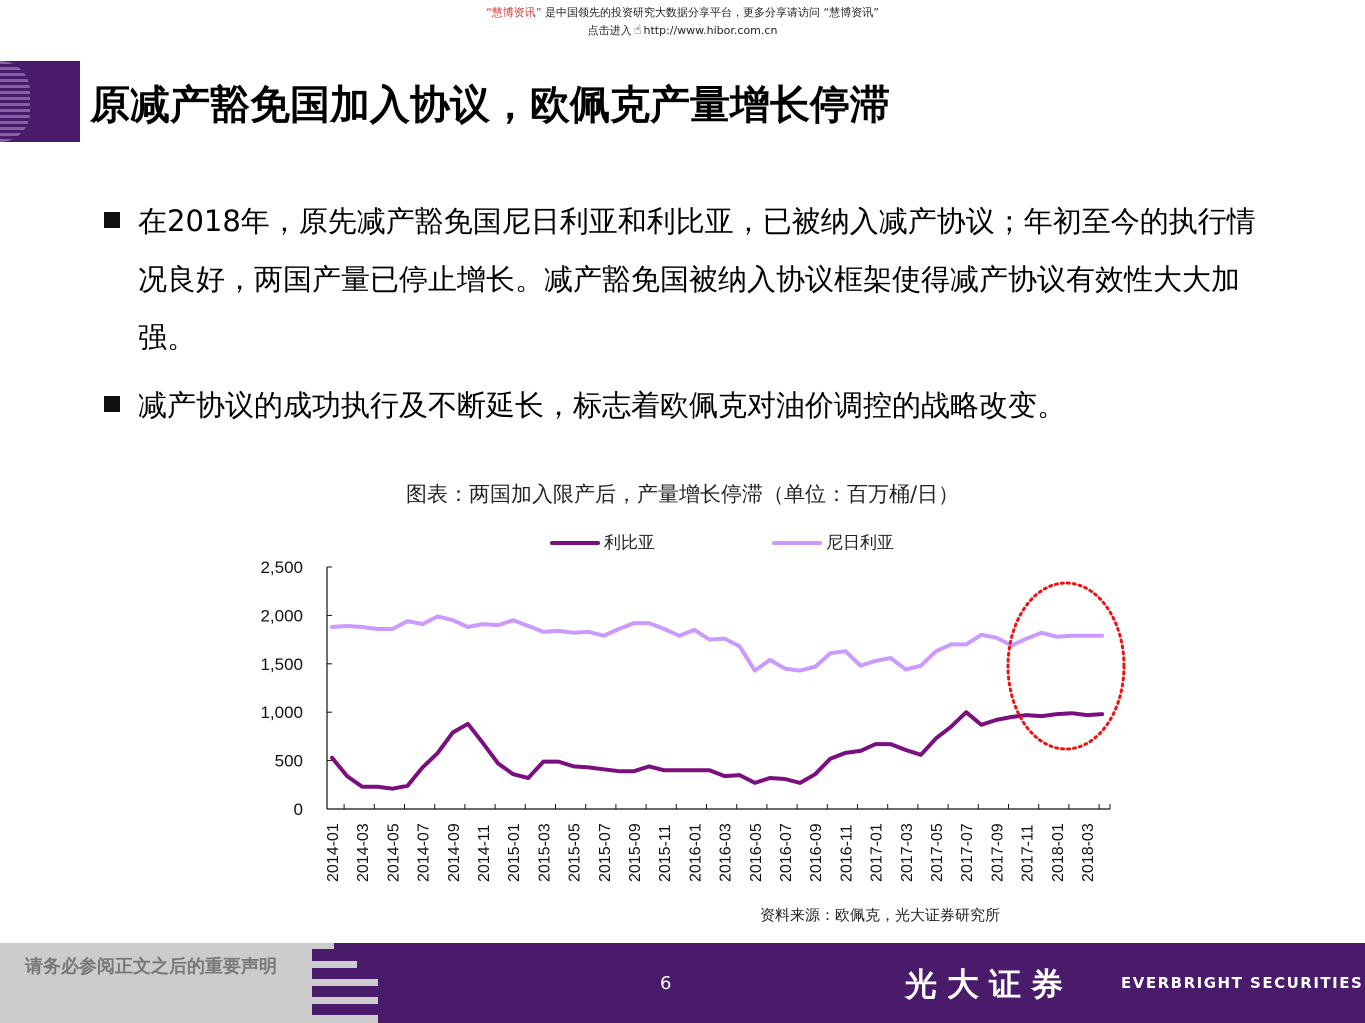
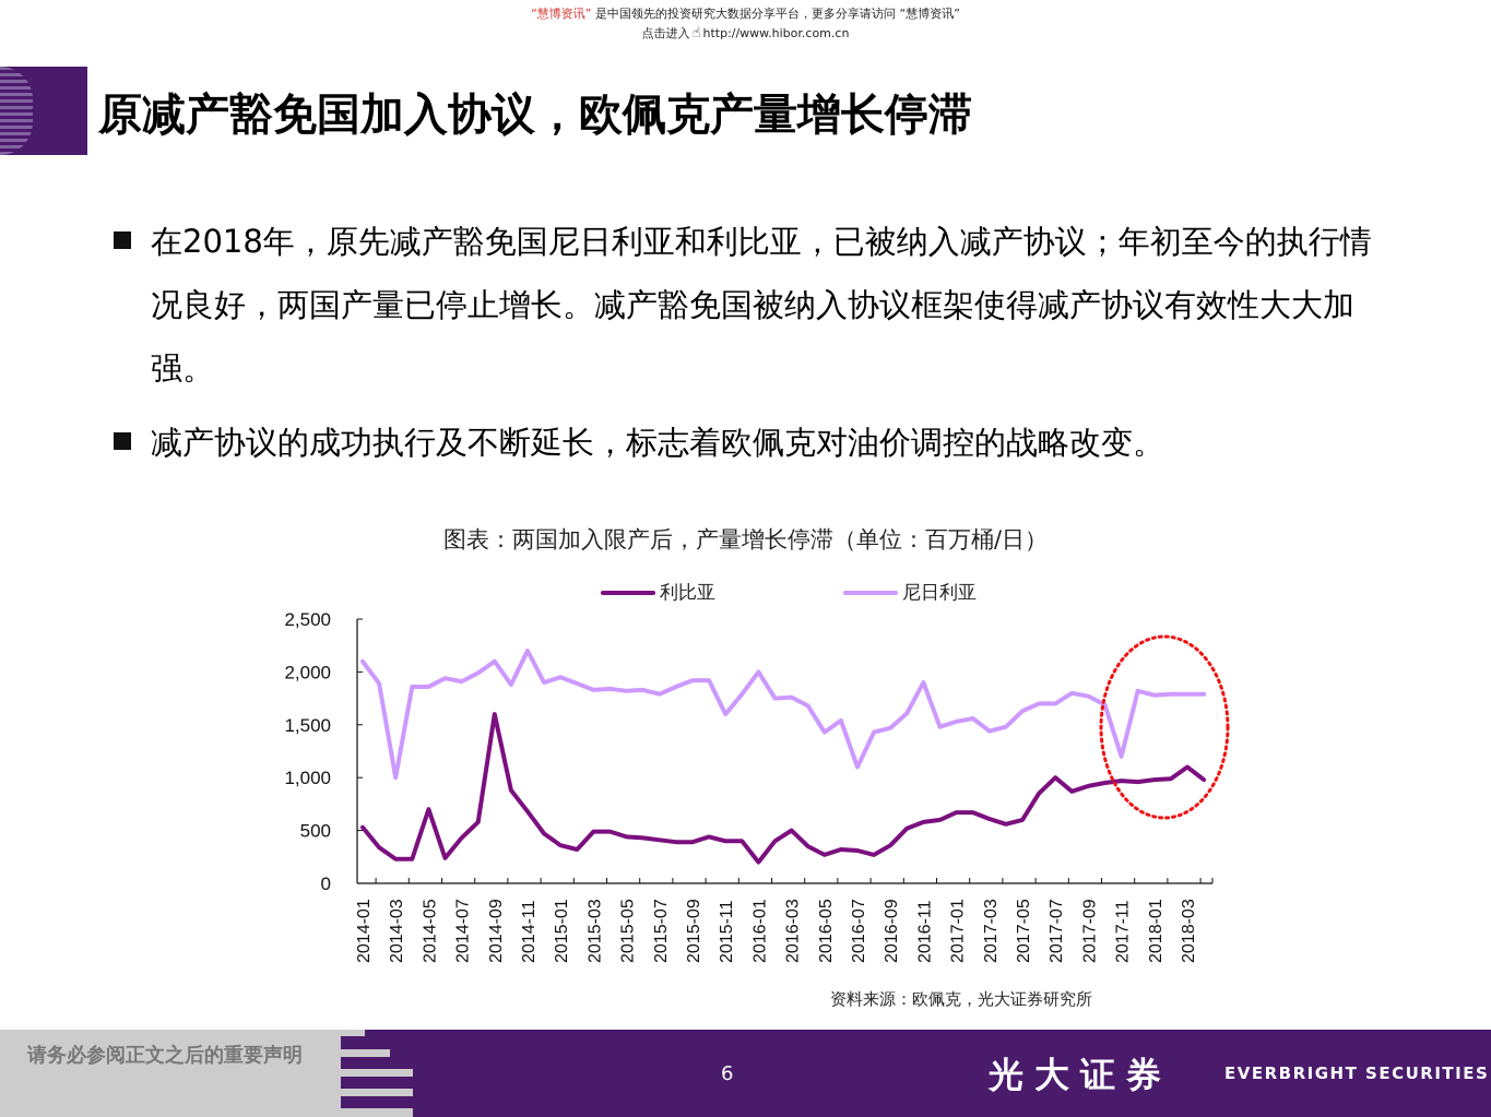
尼日利亚/2014-01: 1900 -> 2100
尼日利亚/2014-03: 1900 -> 1000
利比亚/2014-05: 200 -> 700
利比亚/2014-09: 800 -> 1600
尼日利亚/2014-09: 2000 -> 2100
尼日利亚/2014-11: 1900 -> 2200
尼日利亚/2015-11: 1900 -> 1600
利比亚/2016-01: 400 -> 200
尼日利亚/2016-01: 1800 -> 2000
利比亚/2016-03: 300 -> 500
尼日利亚/2016-07: 1400 -> 1100
尼日利亚/2016-11: 1600 -> 1900
利比亚/2017-05: 700 -> 600
尼日利亚/2017-11: 1800 -> 1200
利比亚/2018-03: 1000 -> 1100
